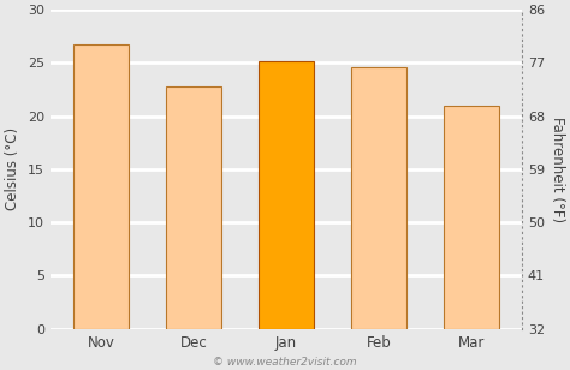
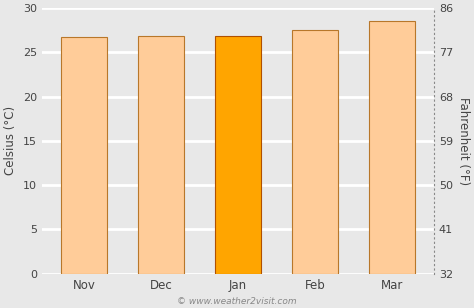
Dec: 22.8 -> 26.8
Jan: 25.2 -> 26.8
Feb: 24.6 -> 27.5
Mar: 21.0 -> 28.5
